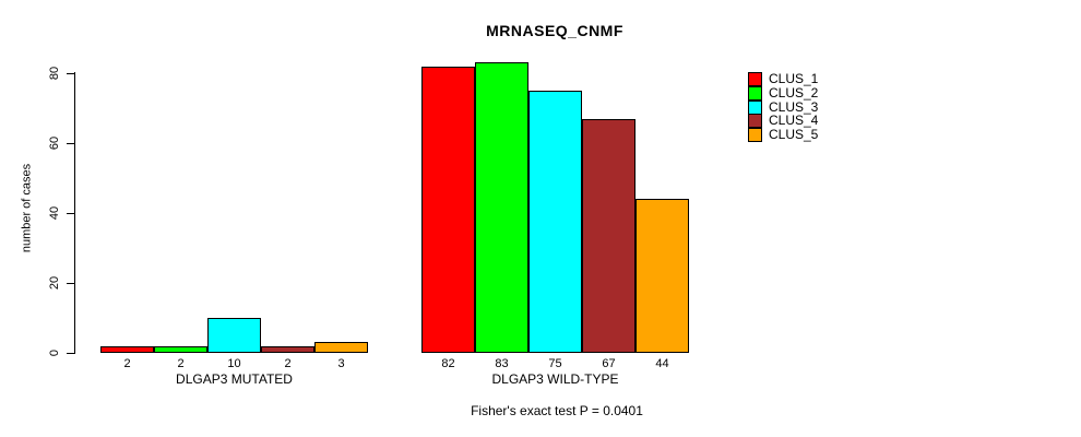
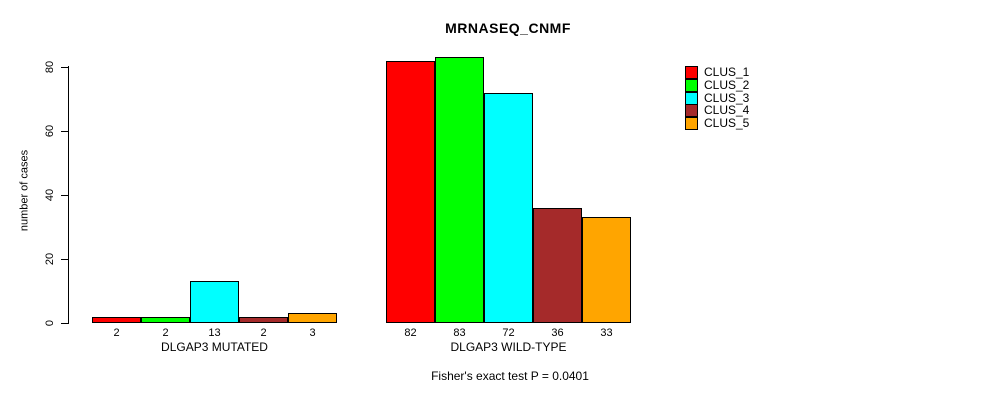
CLUS_3/DLGAP3 MUTATED: 10 -> 13
CLUS_3/DLGAP3 WILD-TYPE: 75 -> 72
CLUS_4/DLGAP3 WILD-TYPE: 67 -> 36
CLUS_5/DLGAP3 WILD-TYPE: 44 -> 33
